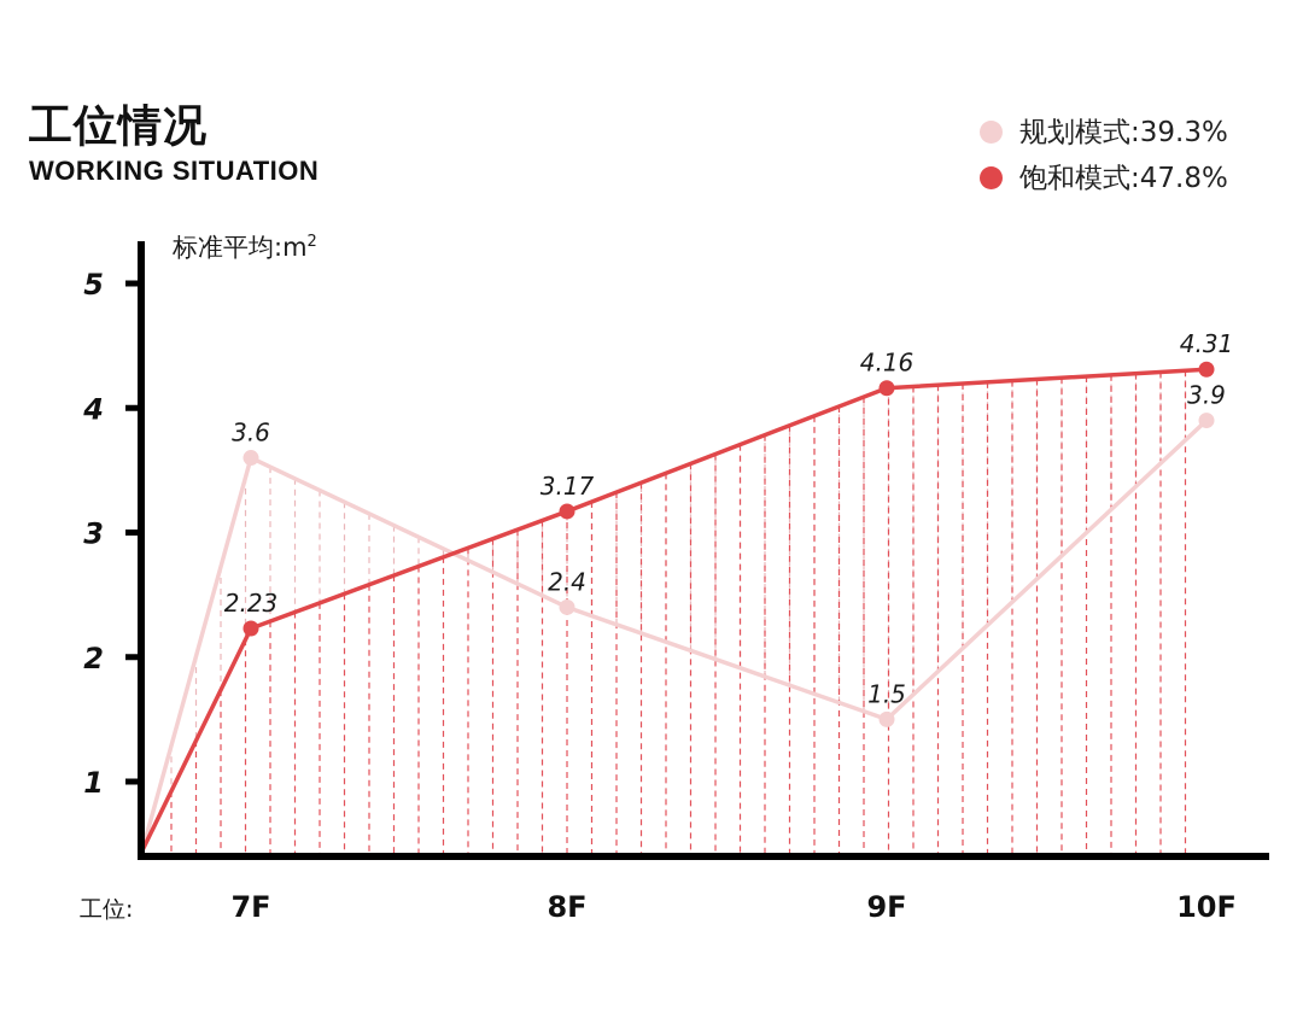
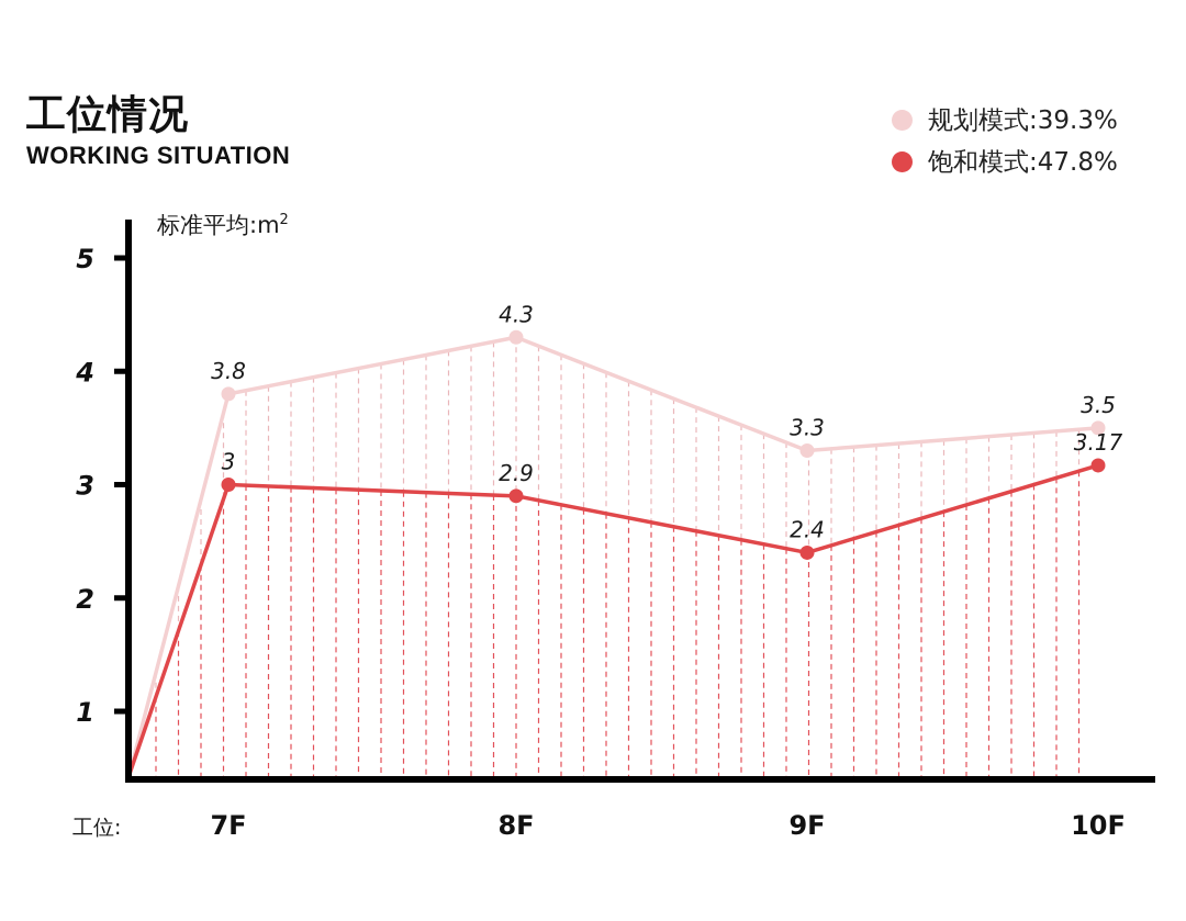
规划模式:39.3%/7F: 3.6 -> 3.8
饱和模式:47.8%/7F: 2.23 -> 3
规划模式:39.3%/8F: 2.4 -> 4.3
饱和模式:47.8%/8F: 3.17 -> 2.9
规划模式:39.3%/9F: 1.5 -> 3.3
饱和模式:47.8%/9F: 4.16 -> 2.4
规划模式:39.3%/10F: 3.9 -> 3.5
饱和模式:47.8%/10F: 4.31 -> 3.17
